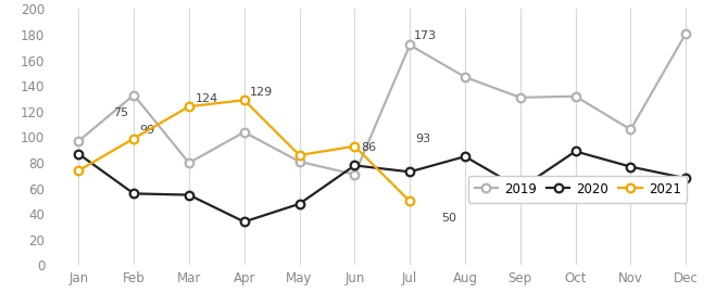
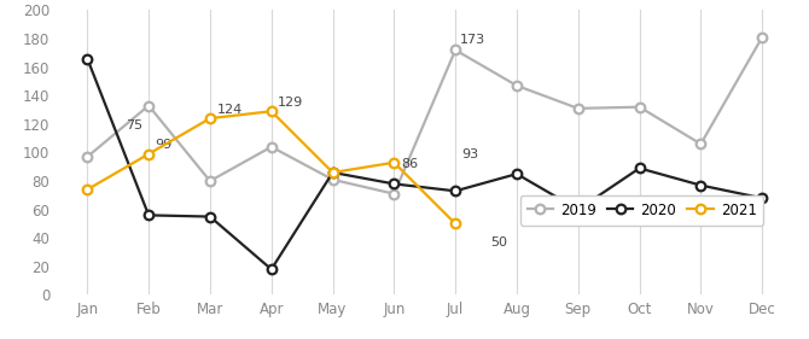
2020/Jan: 87 -> 166
2020/Apr: 34 -> 18
2020/May: 48 -> 86
